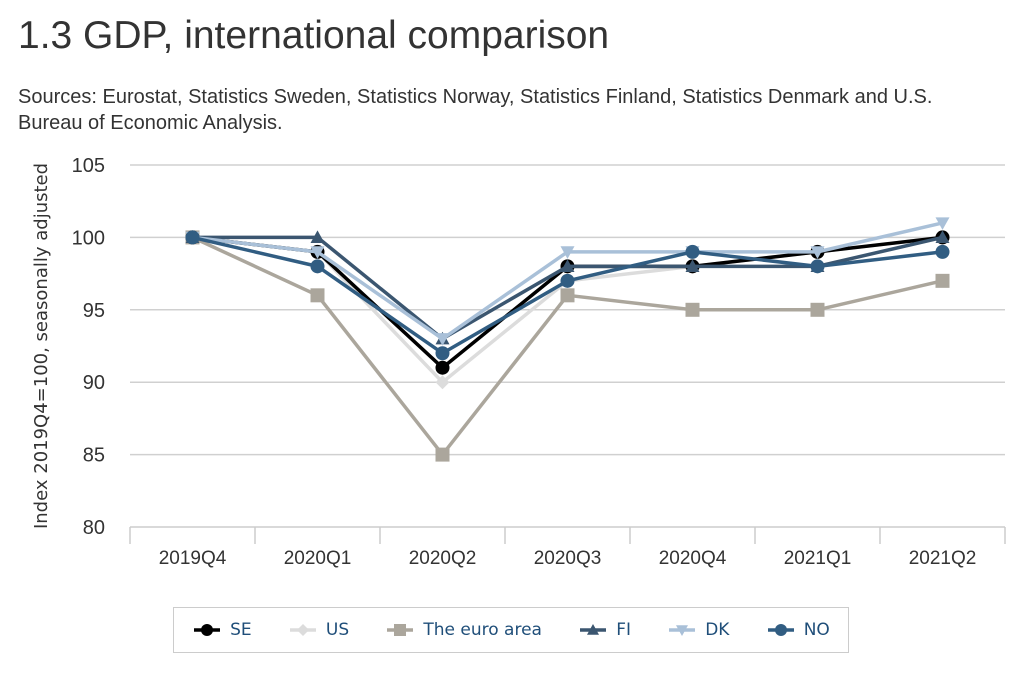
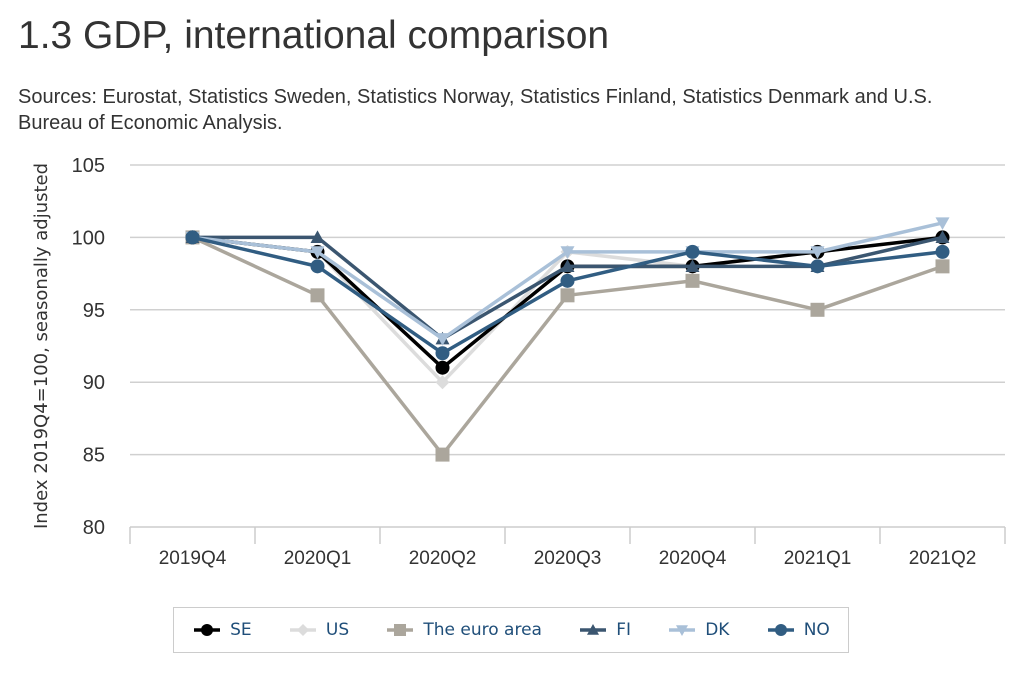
US/2020Q3: 97 -> 99
The euro area/2020Q4: 95 -> 97
The euro area/2021Q2: 97 -> 98
